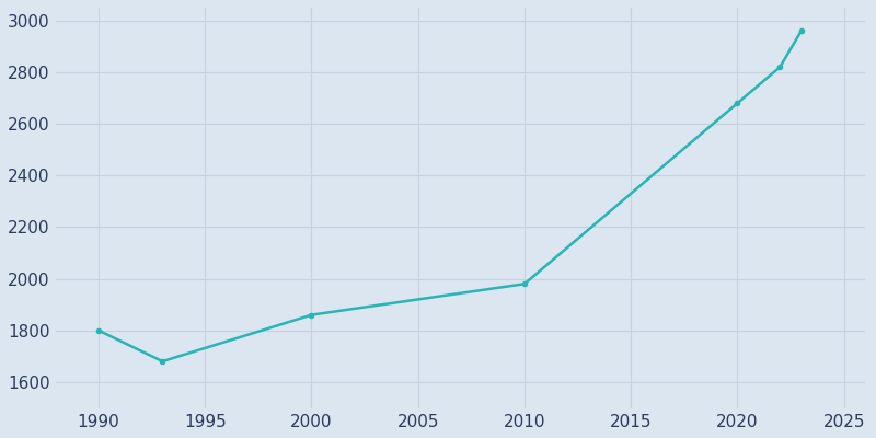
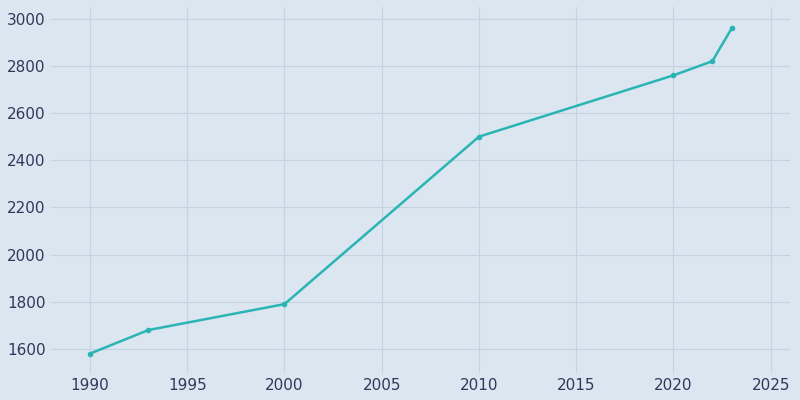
1990: 1800 -> 1580
2000: 1860 -> 1790
2010: 1980 -> 2500
2020: 2680 -> 2760
